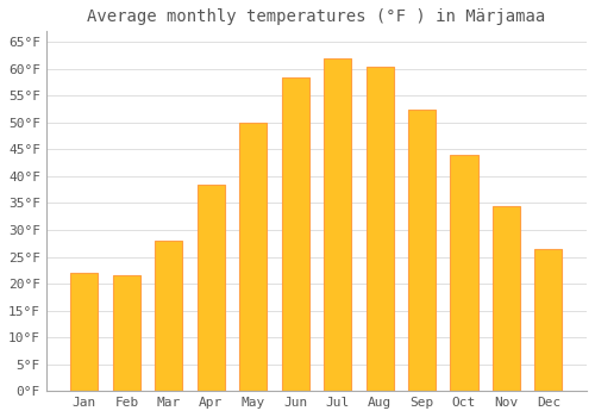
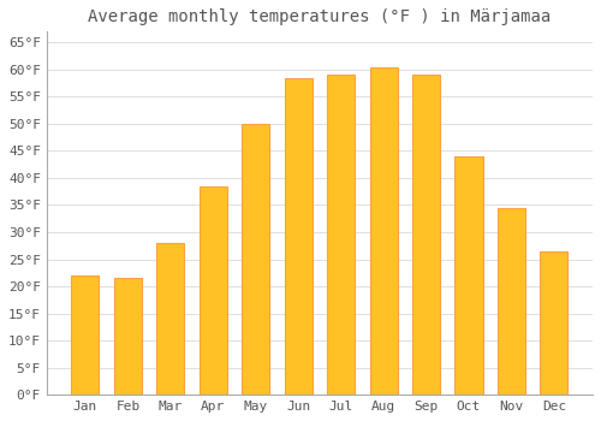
Jul: 62.0°F -> 59.0°F
Sep: 52.5°F -> 59.0°F
